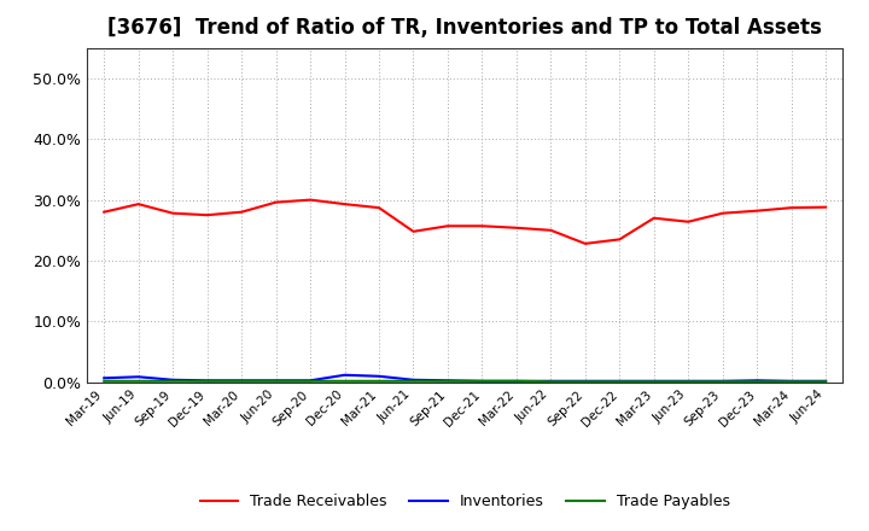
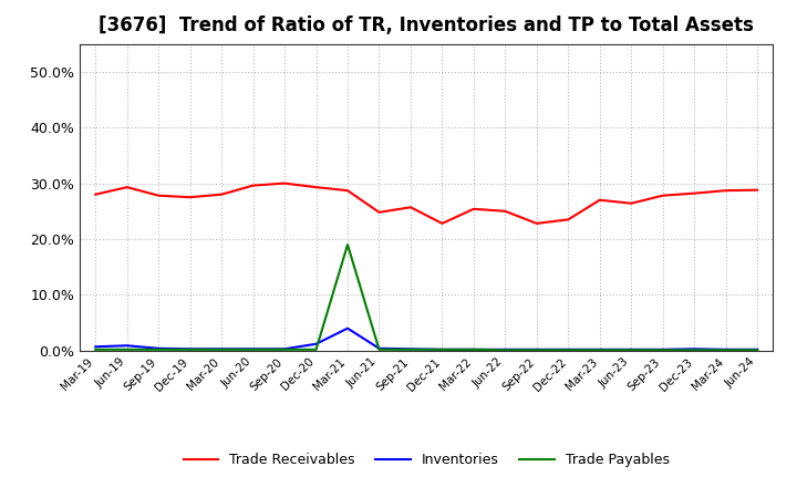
Inventories/Mar-21: 1.0% -> 4.0%
Trade Payables/Mar-21: 0.2% -> 19.0%
Trade Receivables/Dec-21: 25.7% -> 22.8%
